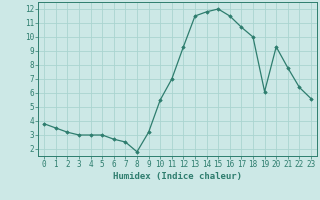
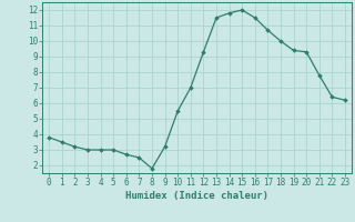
19: 6.1 -> 9.4
23: 5.6 -> 6.2
